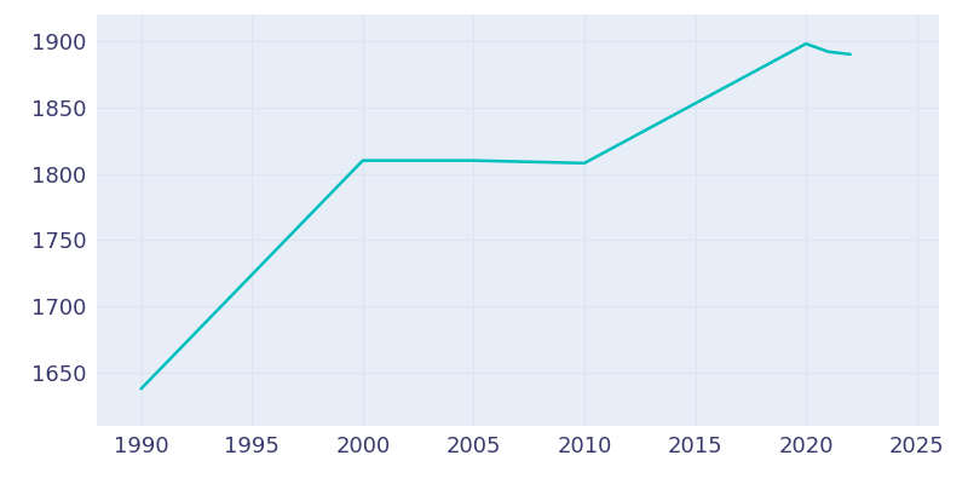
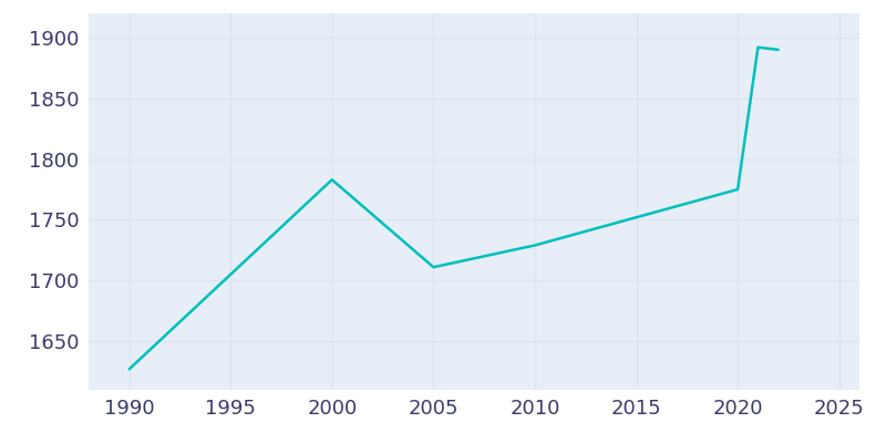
1990: 1638 -> 1627
2000: 1810 -> 1783
2005: 1810 -> 1711
2010: 1808 -> 1729
2020: 1898 -> 1775
